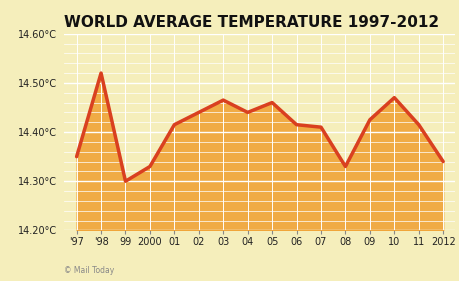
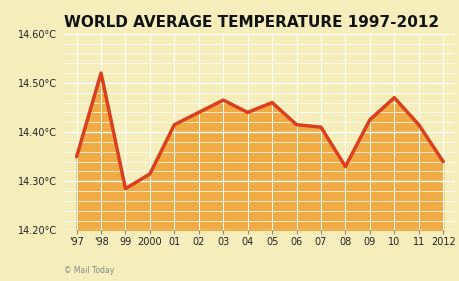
99: 14.300°C -> 14.285°C
2000: 14.330°C -> 14.315°C
